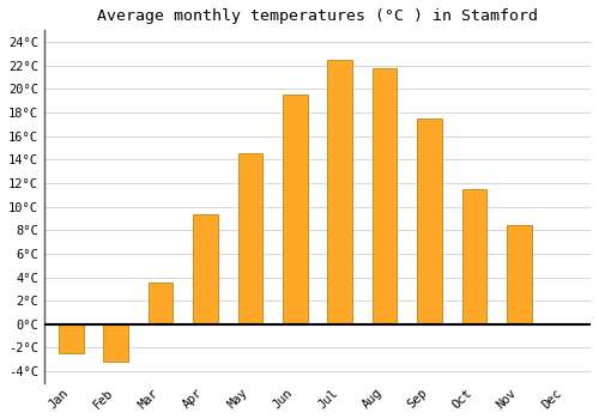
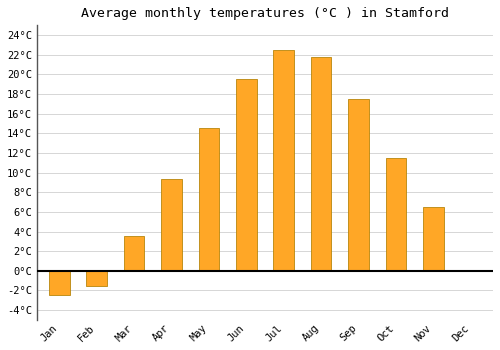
Feb: -3.2°C -> -1.5°C
Nov: 8.4°C -> 6.5°C
